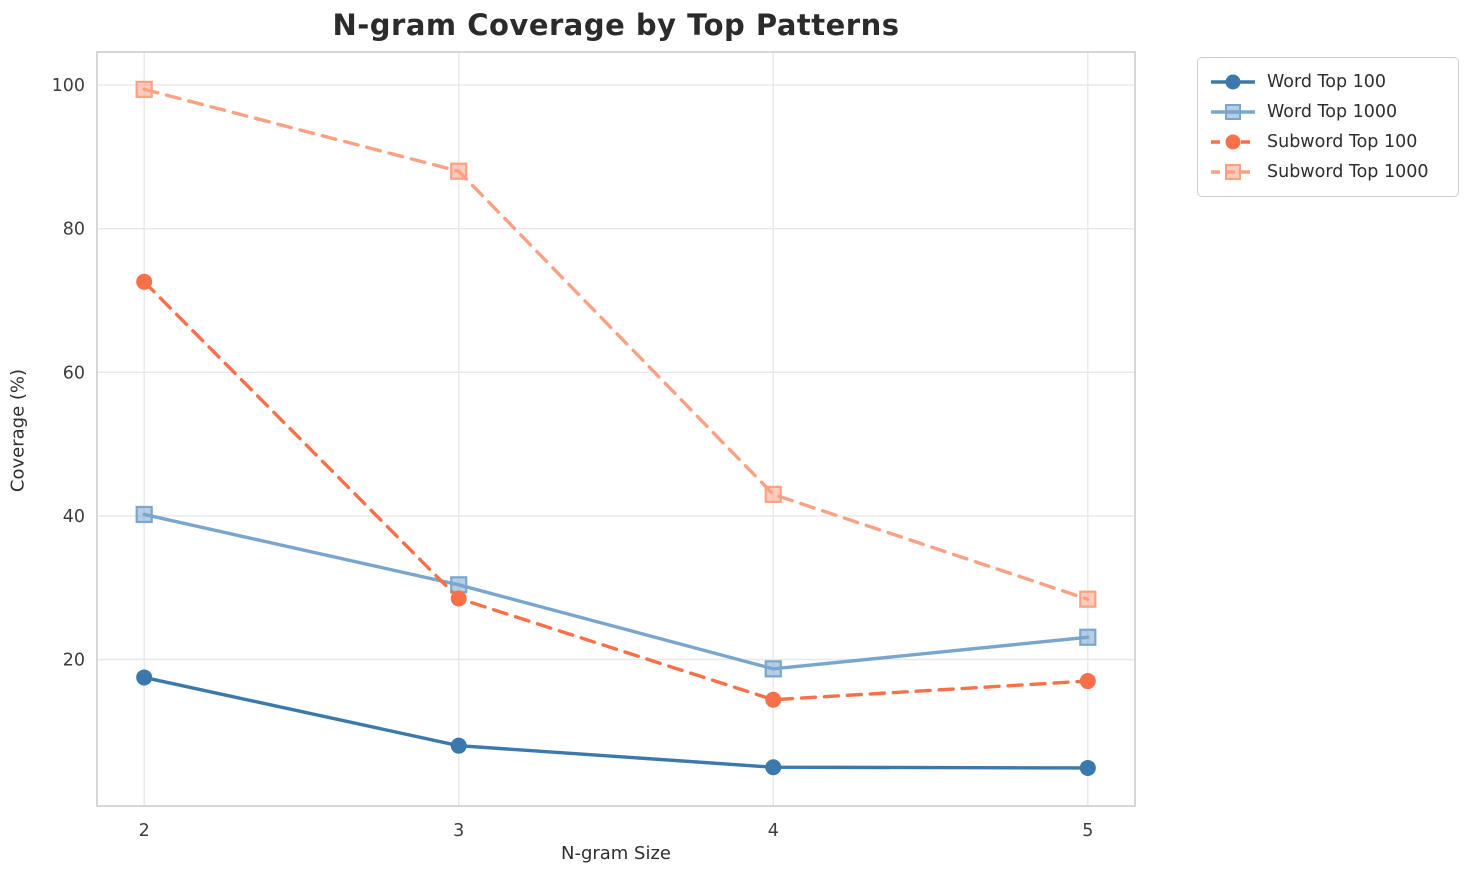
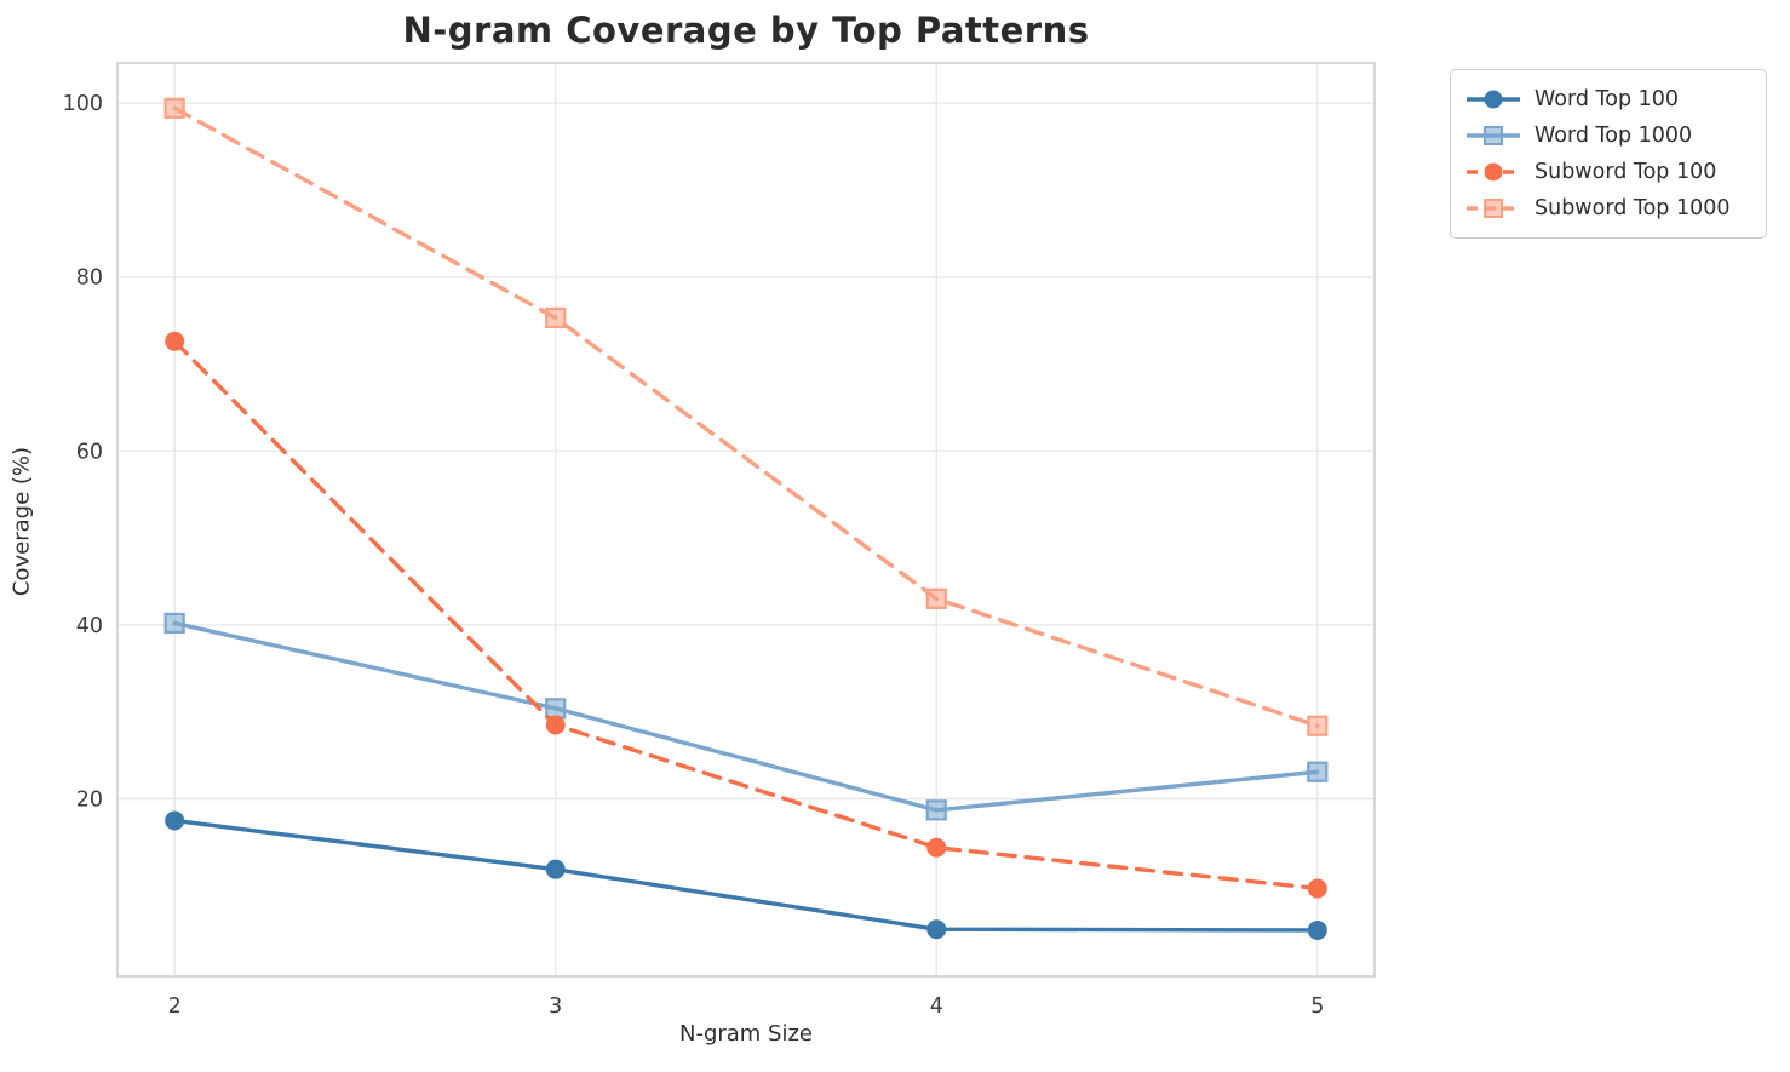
Word Top 100/3: 8 -> 12
Subword Top 1000/3: 88 -> 75
Subword Top 100/5: 17 -> 10
